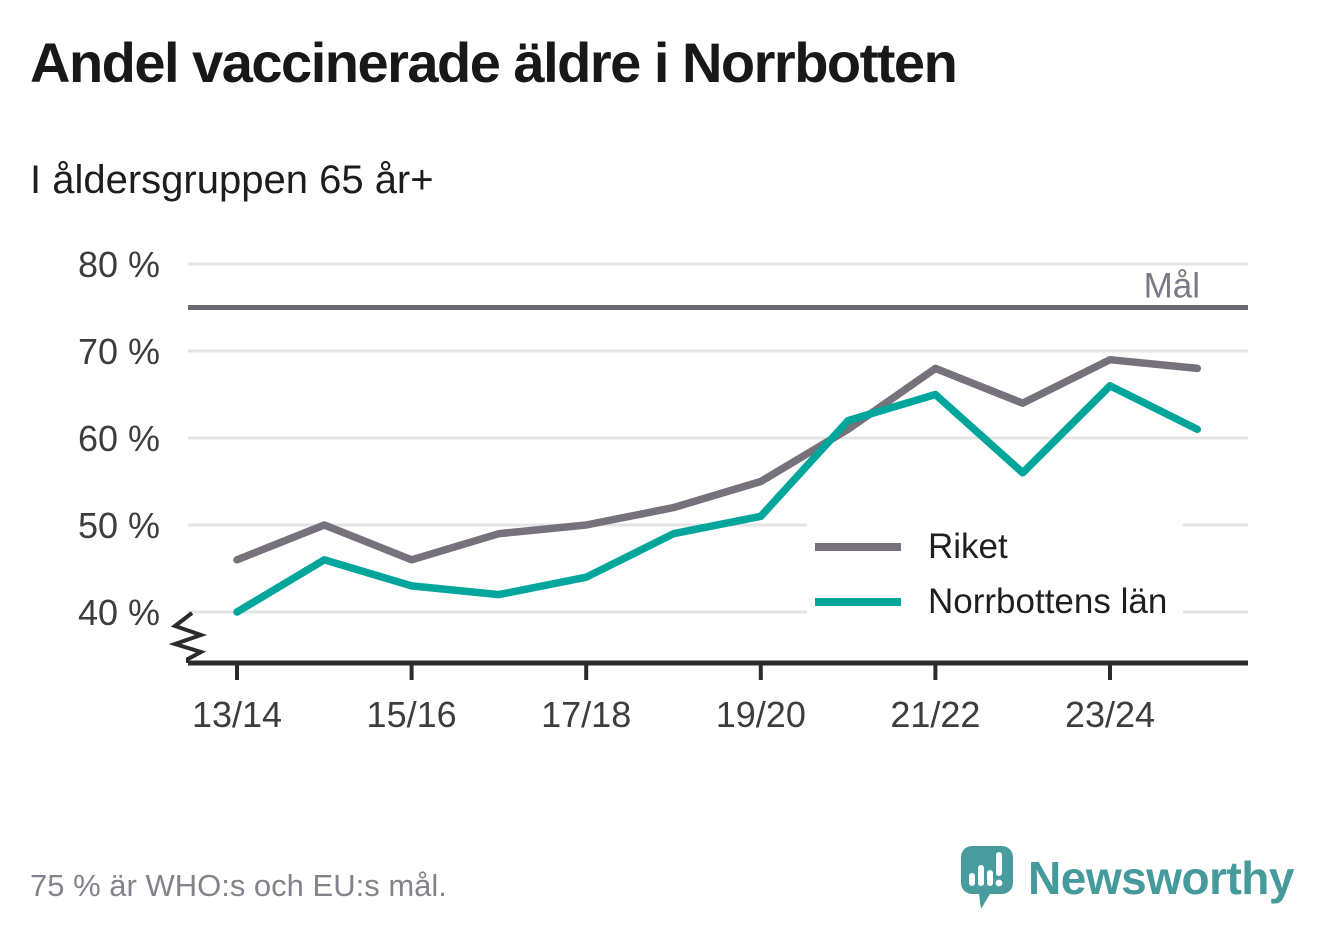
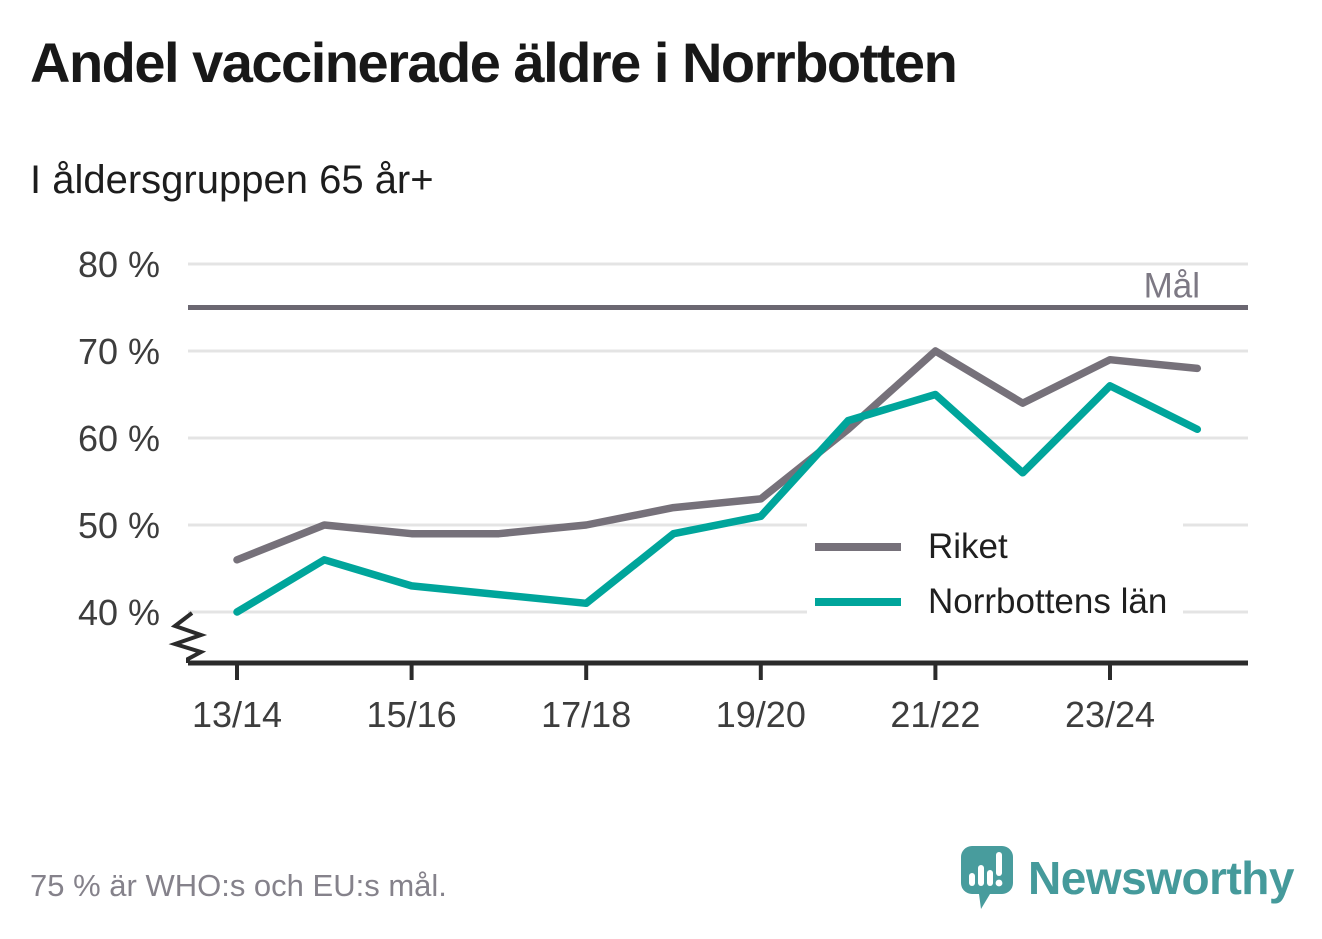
Riket/15/16: 46% -> 49%
Norrbottens län/17/18: 44% -> 41%
Riket/19/20: 55% -> 53%
Riket/21/22: 68% -> 70%
